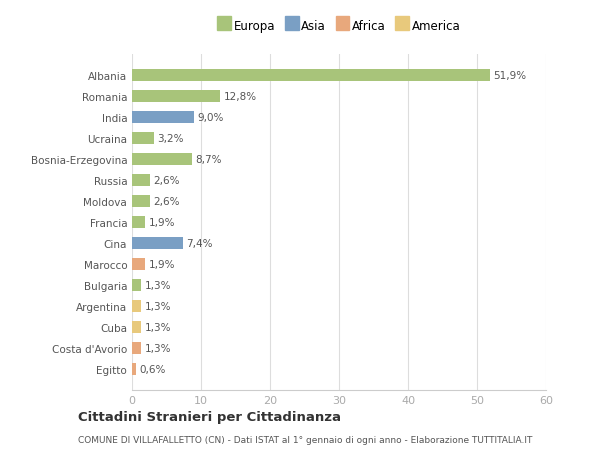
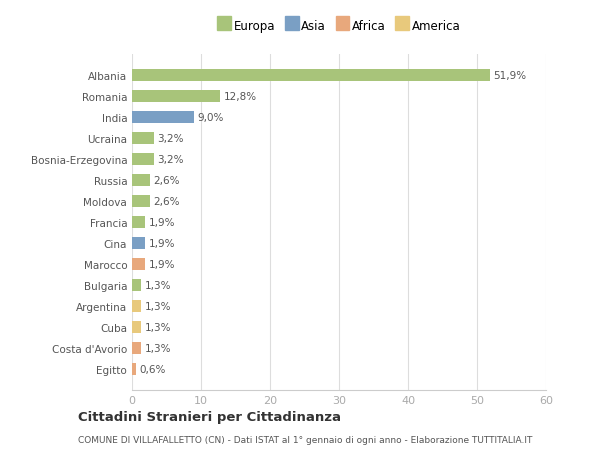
Bosnia-Erzegovina: 8,7% -> 3,2%
Cina: 7,4% -> 1,9%
